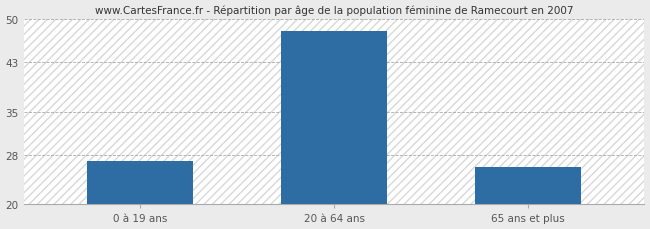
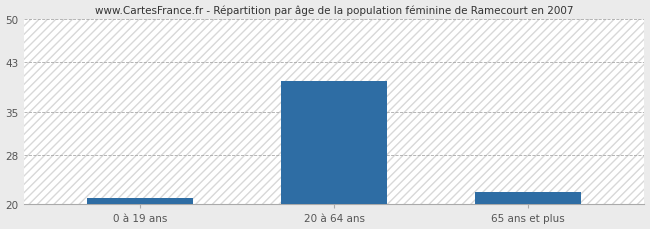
0 à 19 ans: 27 -> 21
20 à 64 ans: 48 -> 40
65 ans et plus: 26 -> 22
